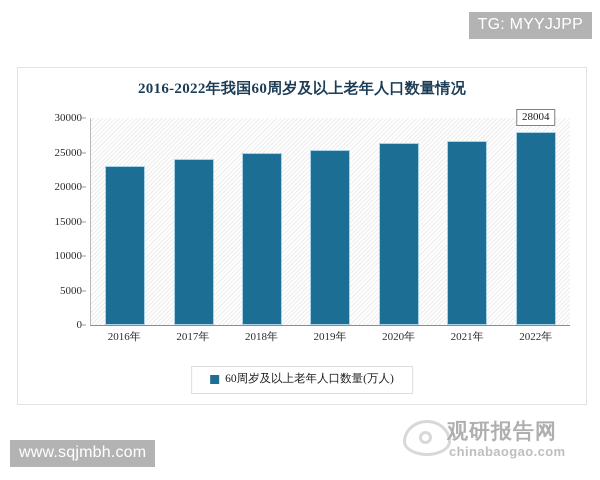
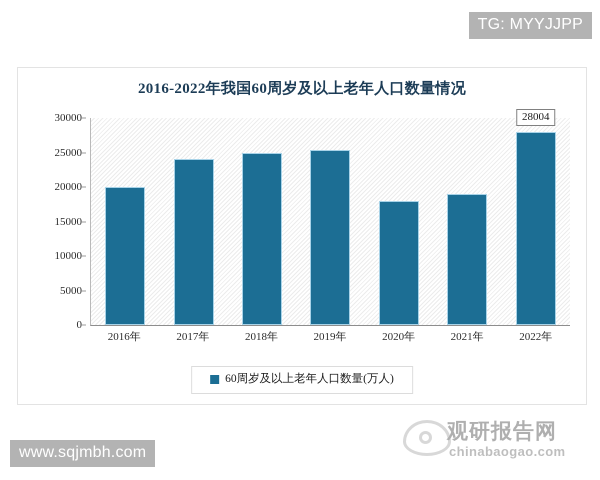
2016年: 23000 -> 20000
2020年: 26000 -> 18000
2021年: 27000 -> 19000
